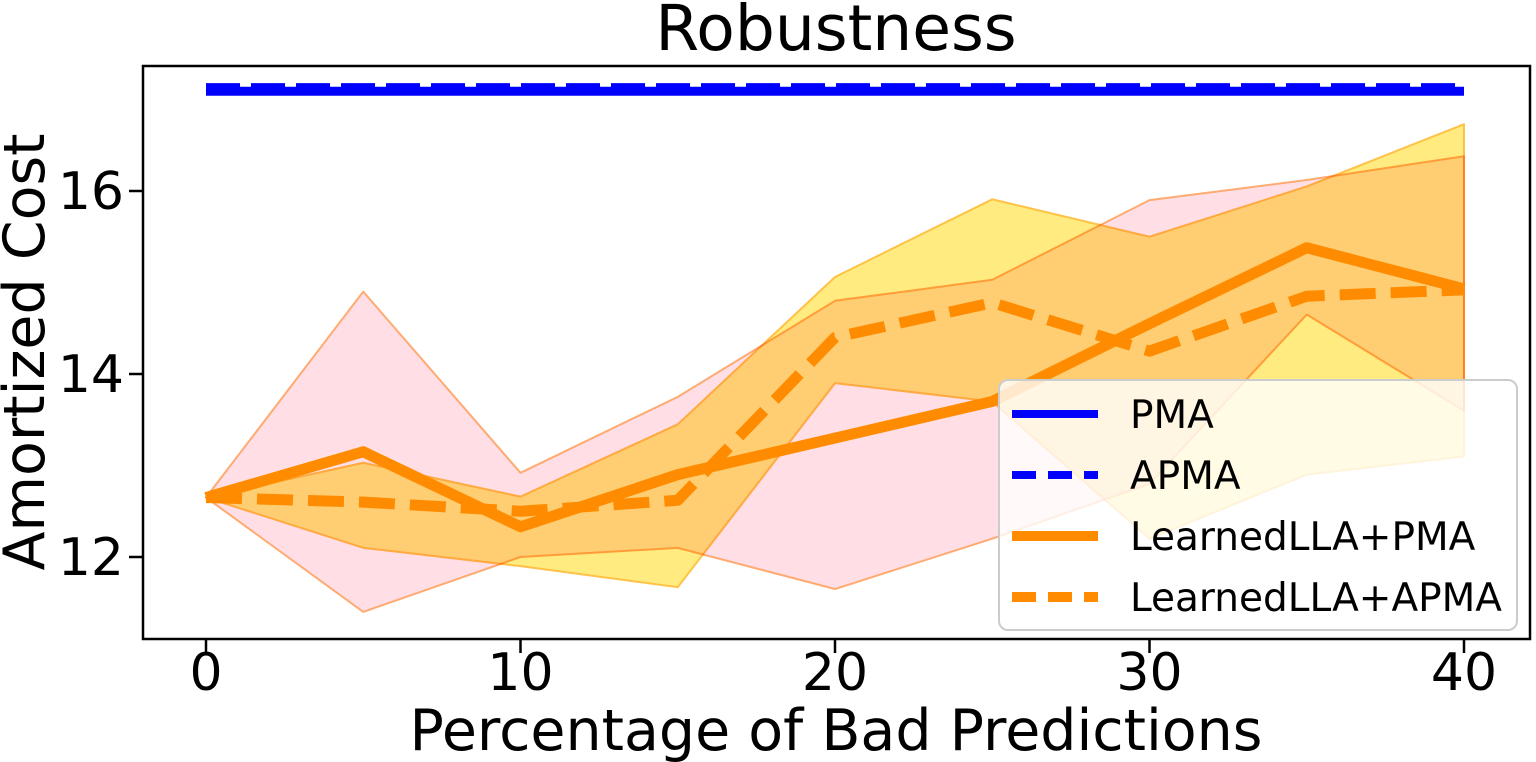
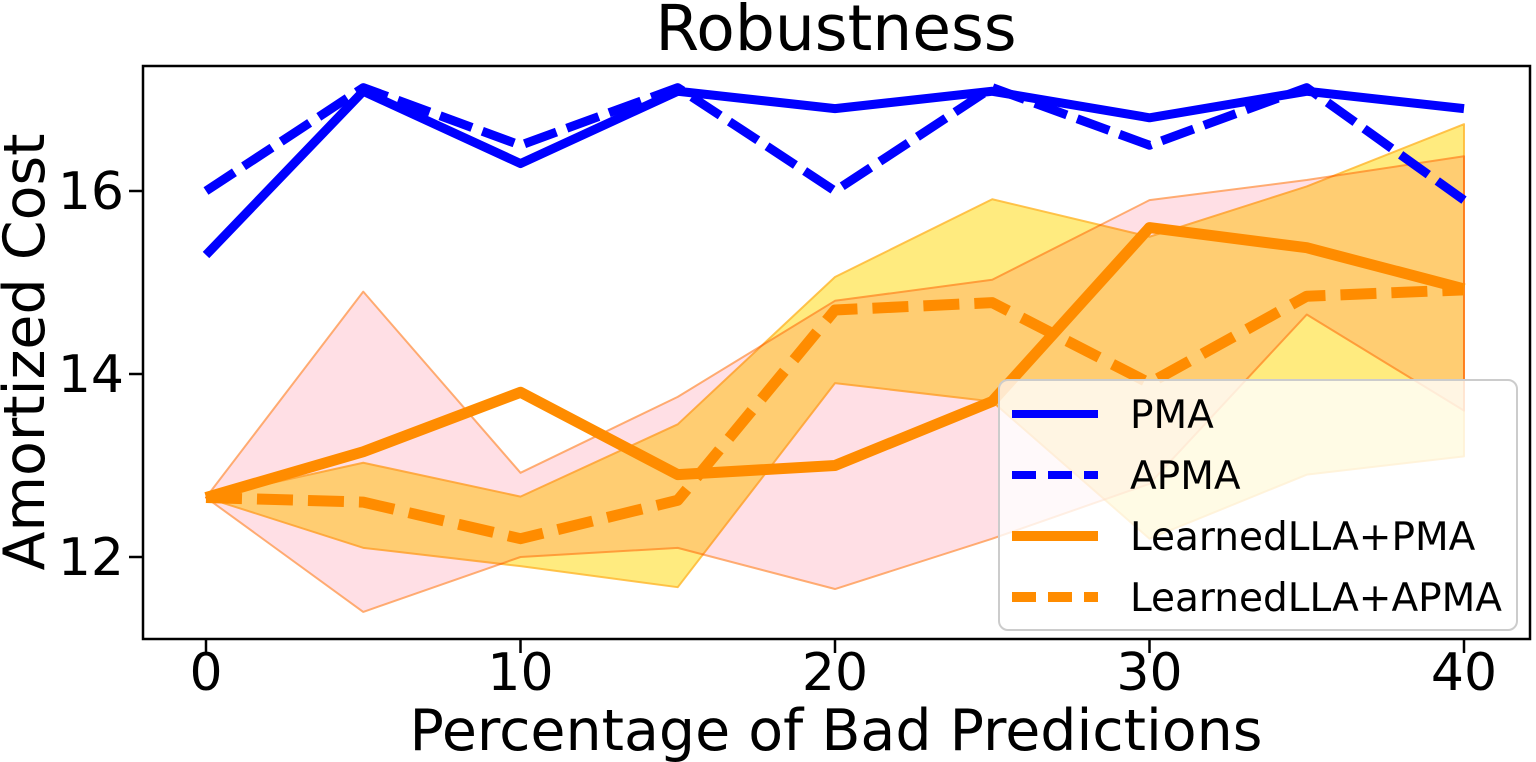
PMA/0: 17.1 -> 15.3
APMA/0: 17.1 -> 16.0
PMA/10: 17.1 -> 16.3
APMA/10: 17.1 -> 16.5
LearnedLLA+PMA/10: 12.3 -> 13.8
LearnedLLA+APMA/10: 12.5 -> 12.2
PMA/20: 17.1 -> 16.9
APMA/20: 17.1 -> 16.0
LearnedLLA+PMA/20: 13.3 -> 13.0
LearnedLLA+APMA/20: 14.4 -> 14.7
PMA/30: 17.1 -> 16.8
APMA/30: 17.1 -> 16.5
LearnedLLA+PMA/30: 14.6 -> 15.6
LearnedLLA+APMA/30: 14.2 -> 13.9
PMA/40: 17.1 -> 16.9
APMA/40: 17.1 -> 15.9
